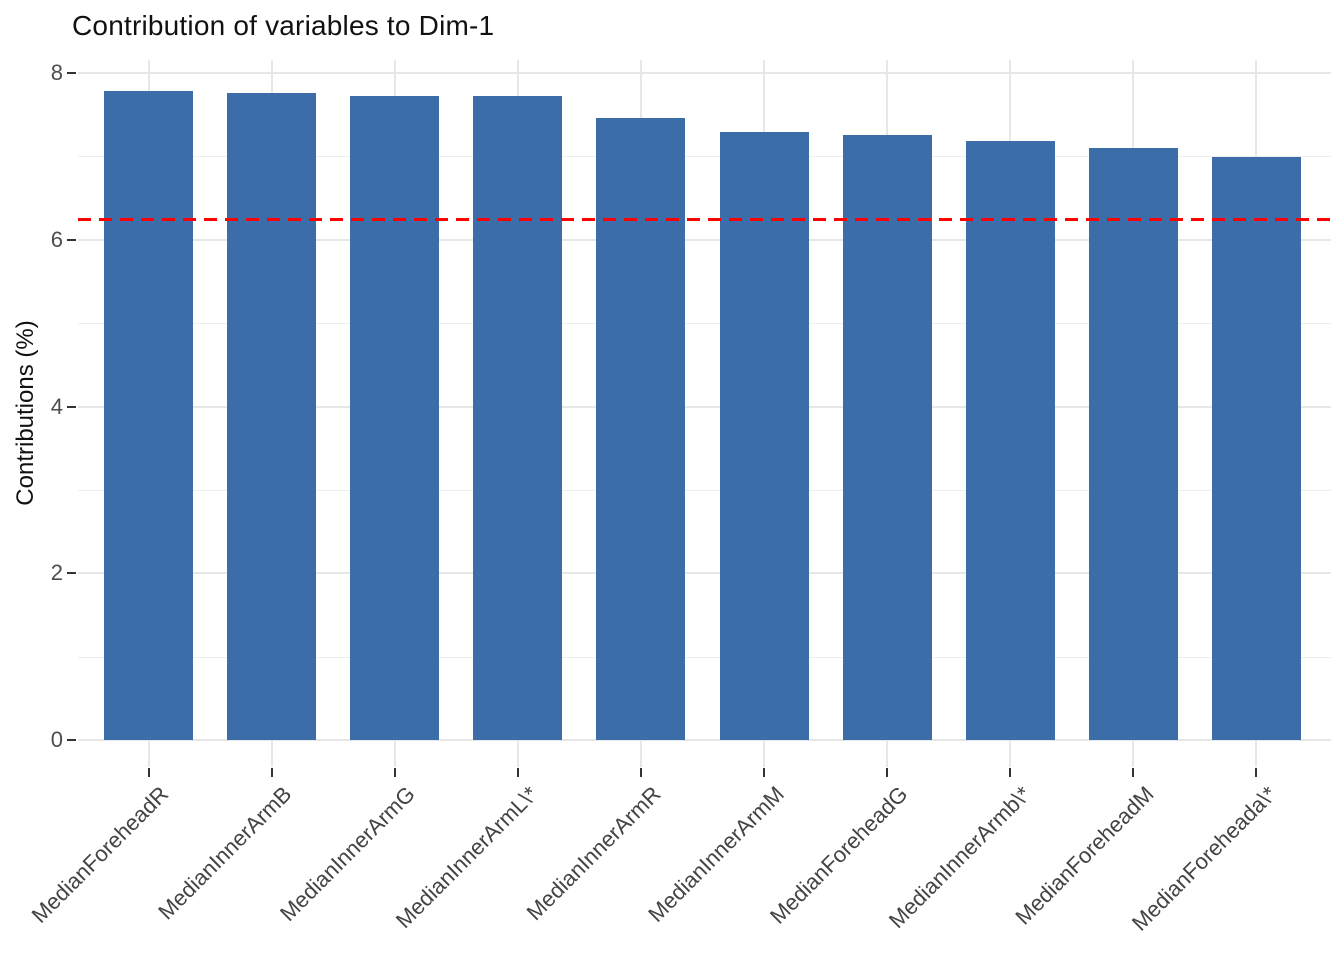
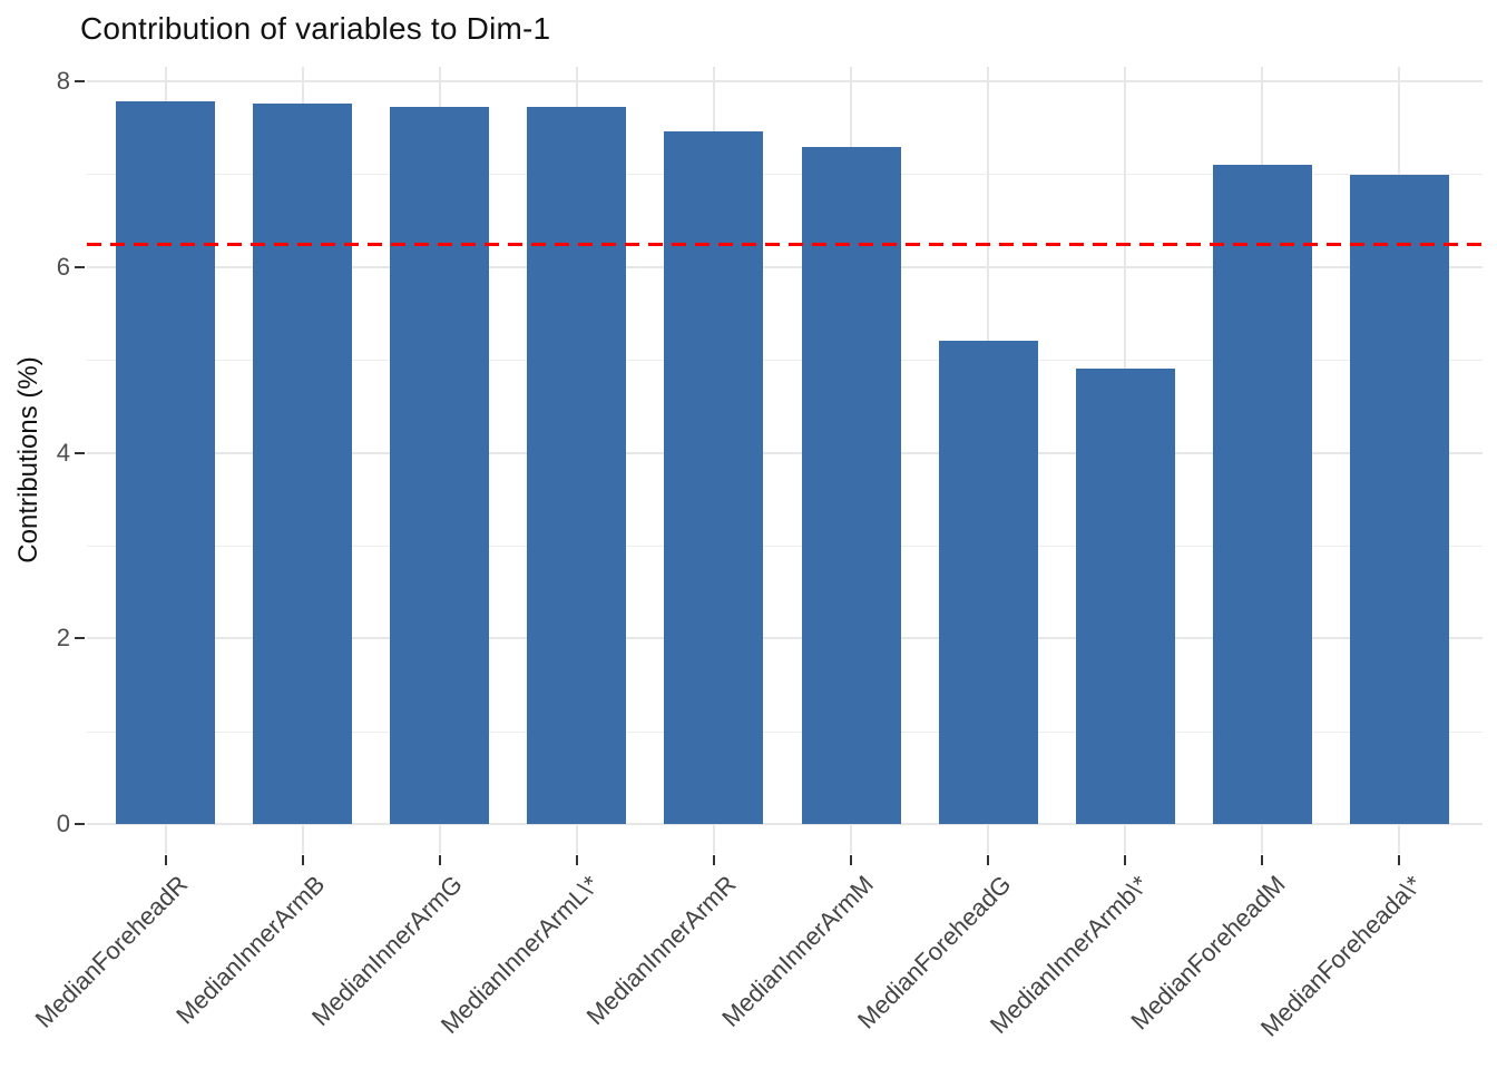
MedianForeheadG: 7.3 -> 5.2
MedianInnerArmb\*: 7.2 -> 4.9
